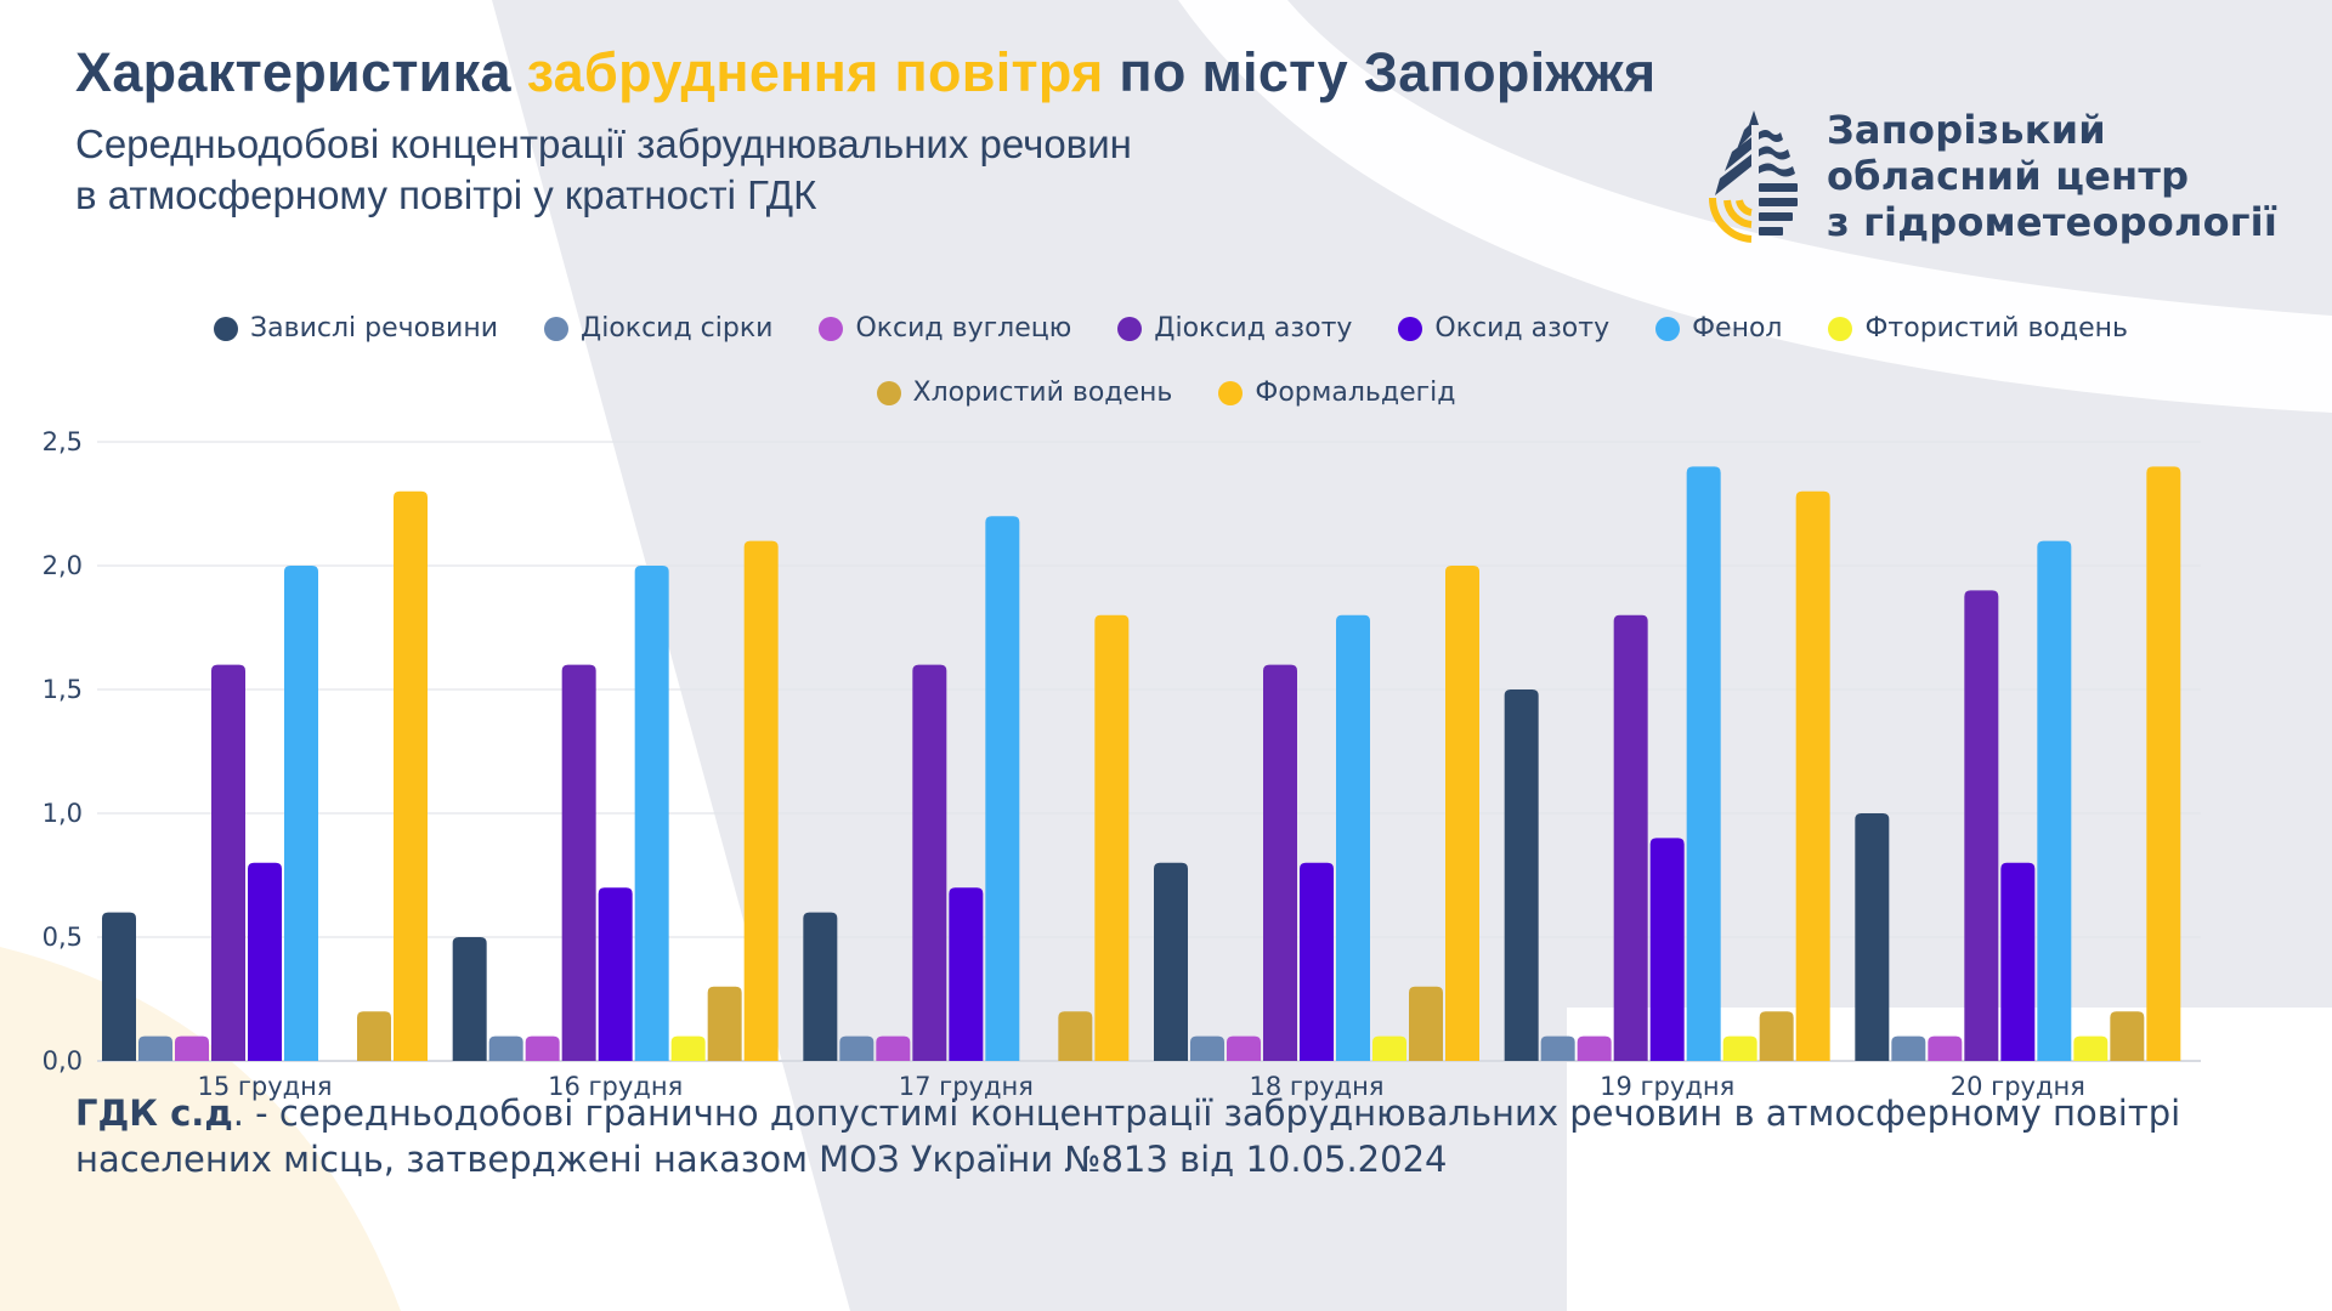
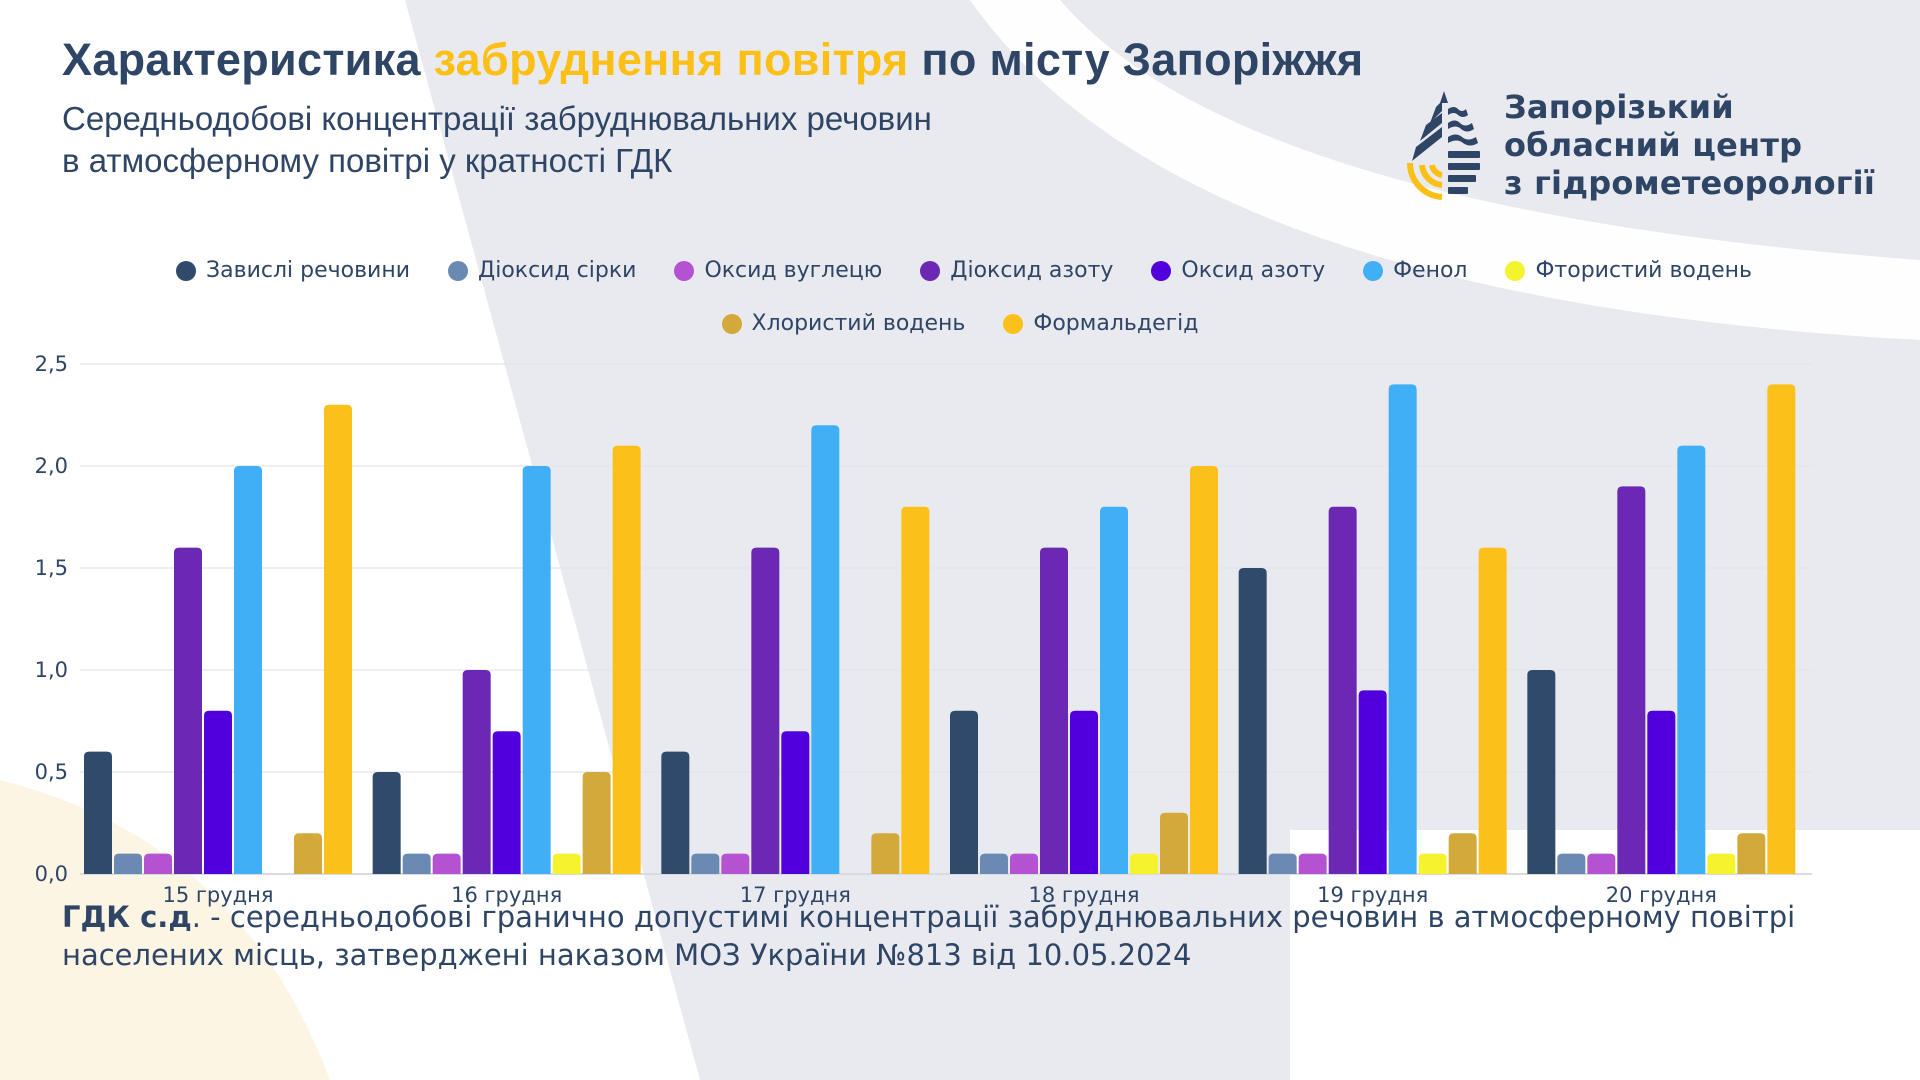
Діоксид азоту/16 грудня: 1,6 -> 1,0
Хлористий водень/16 грудня: 0,3 -> 0,5
Формальдегід/19 грудня: 2,3 -> 1,6
